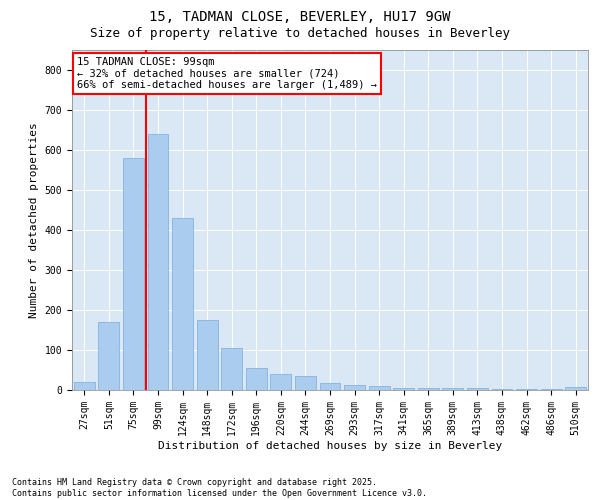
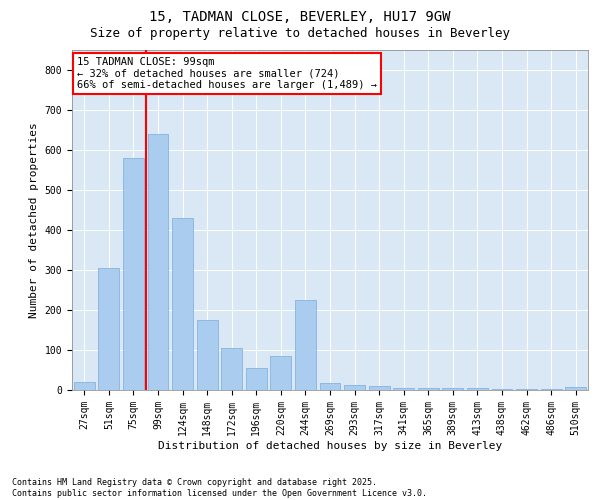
51sqm: 170 -> 305
220sqm: 40 -> 85
244sqm: 35 -> 225
